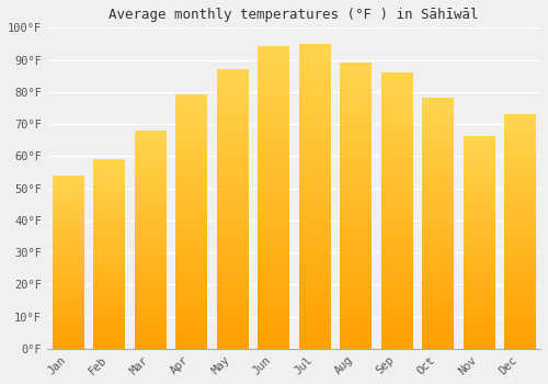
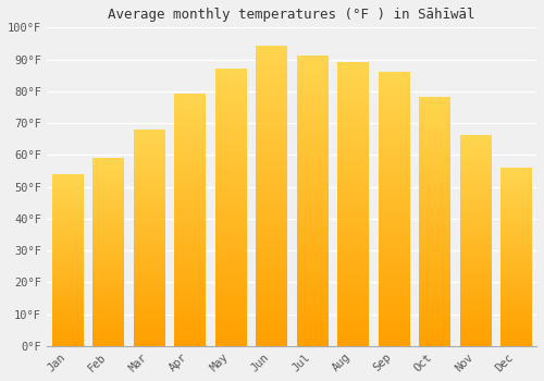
Jul: 95°F -> 91°F
Dec: 73°F -> 56°F
